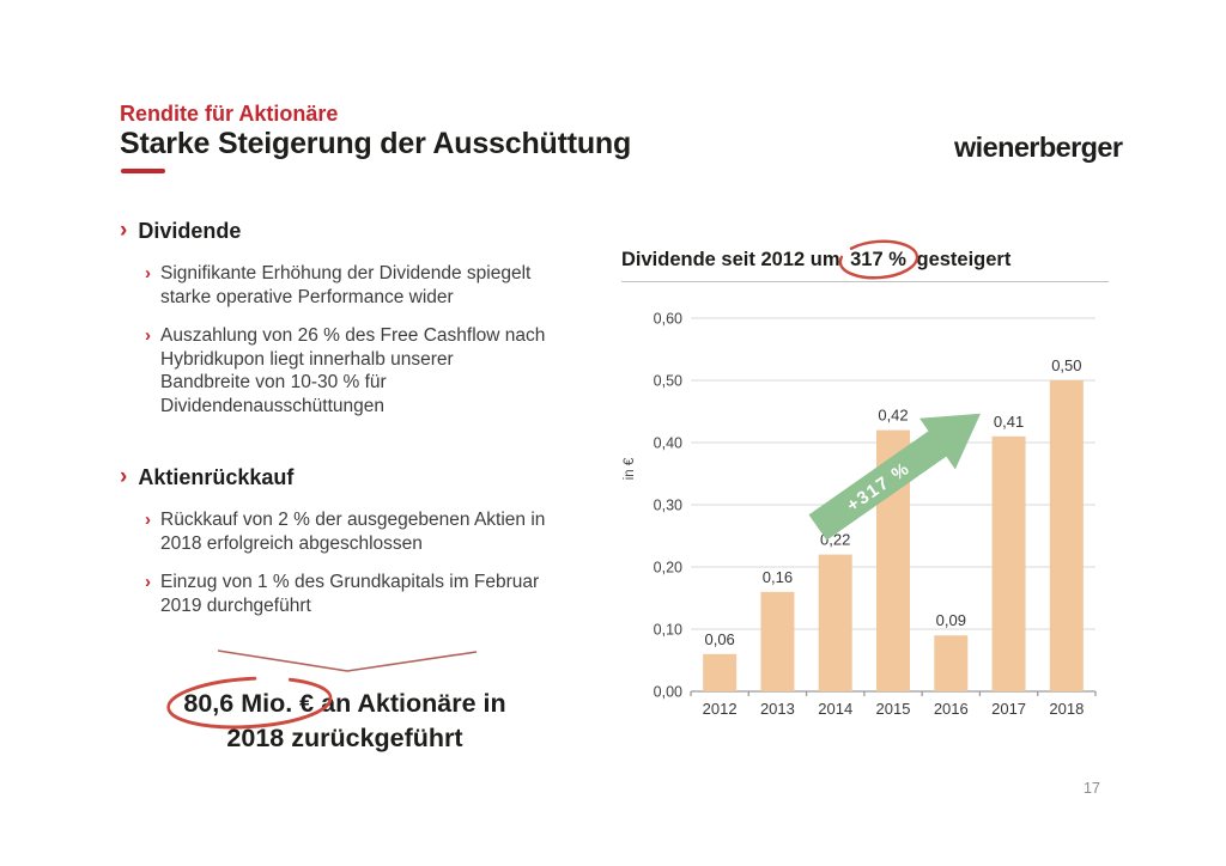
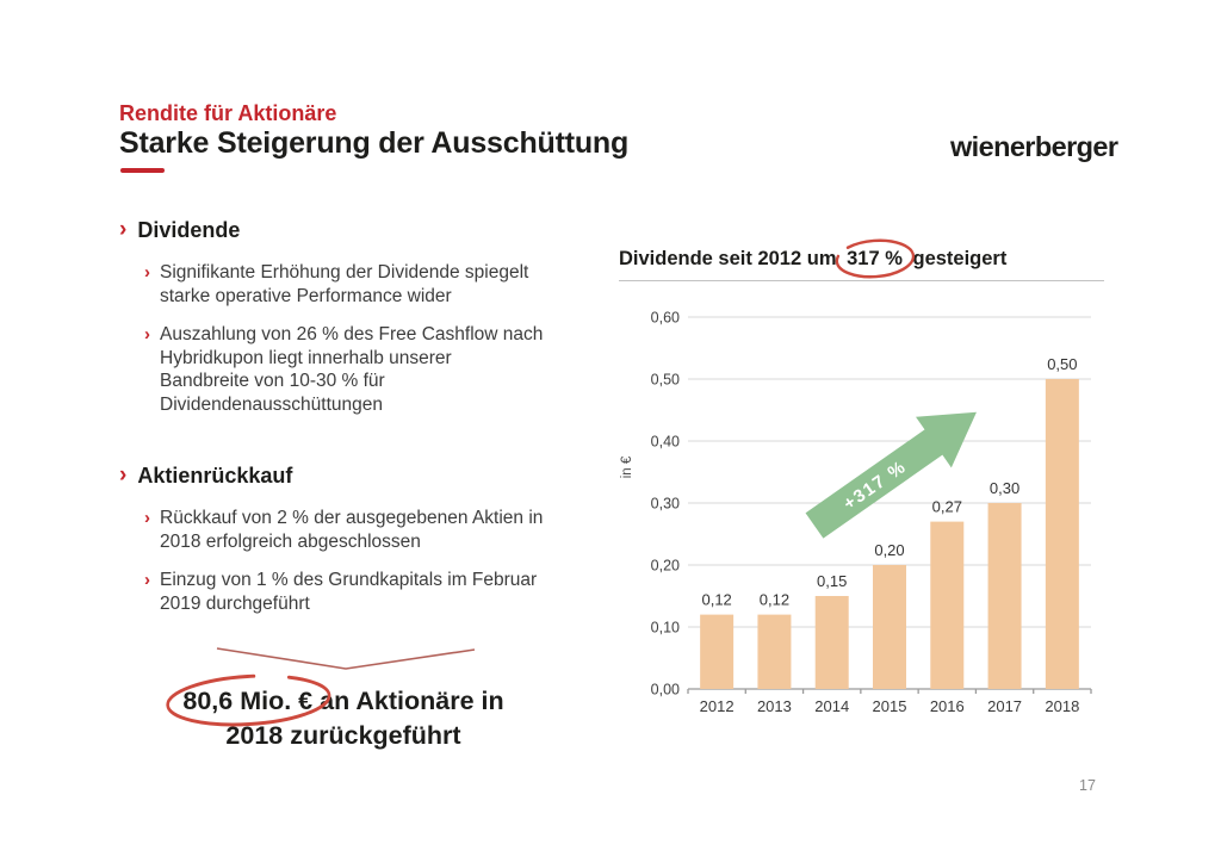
2012: 0,06 -> 0,12
2013: 0,16 -> 0,12
2014: 0,22 -> 0,15
2015: 0,42 -> 0,20
2016: 0,09 -> 0,27
2017: 0,41 -> 0,30
